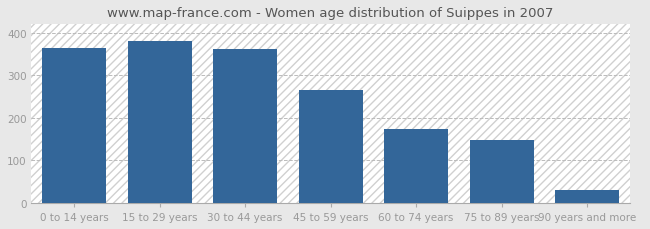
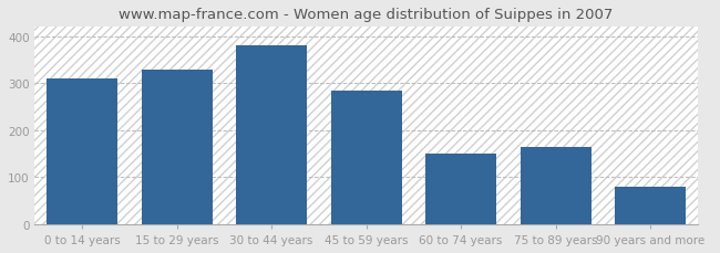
0 to 14 years: 365 -> 310
15 to 29 years: 380 -> 330
30 to 44 years: 362 -> 380
45 to 59 years: 265 -> 285
60 to 74 years: 175 -> 150
75 to 89 years: 148 -> 165
90 years and more: 30 -> 80
